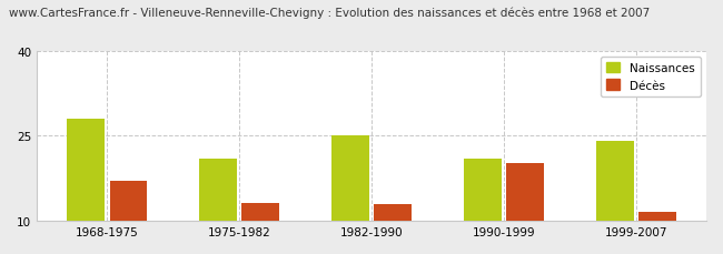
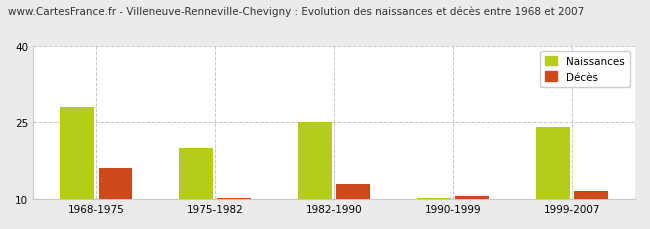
Décès/1968-1975: 17.0 -> 16.0
Naissances/1975-1982: 21.0 -> 20.0
Décès/1975-1982: 13.2 -> 10.2
Naissances/1990-1999: 21.0 -> 10.2
Décès/1990-1999: 20.2 -> 10.7
